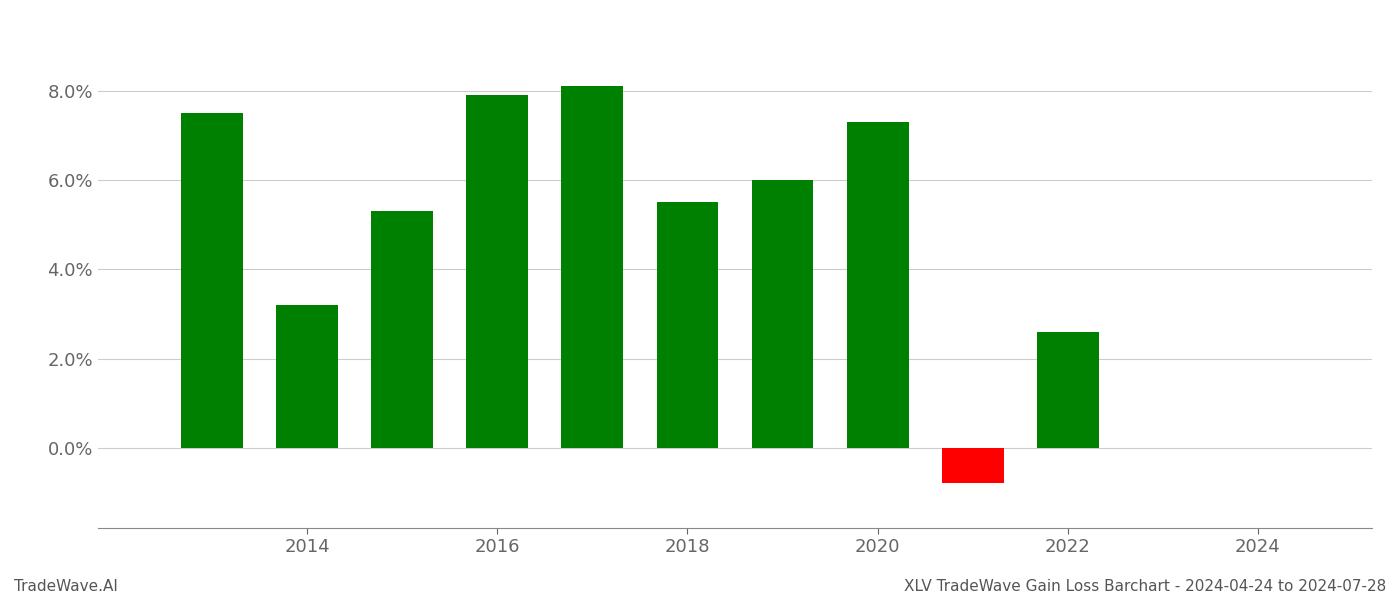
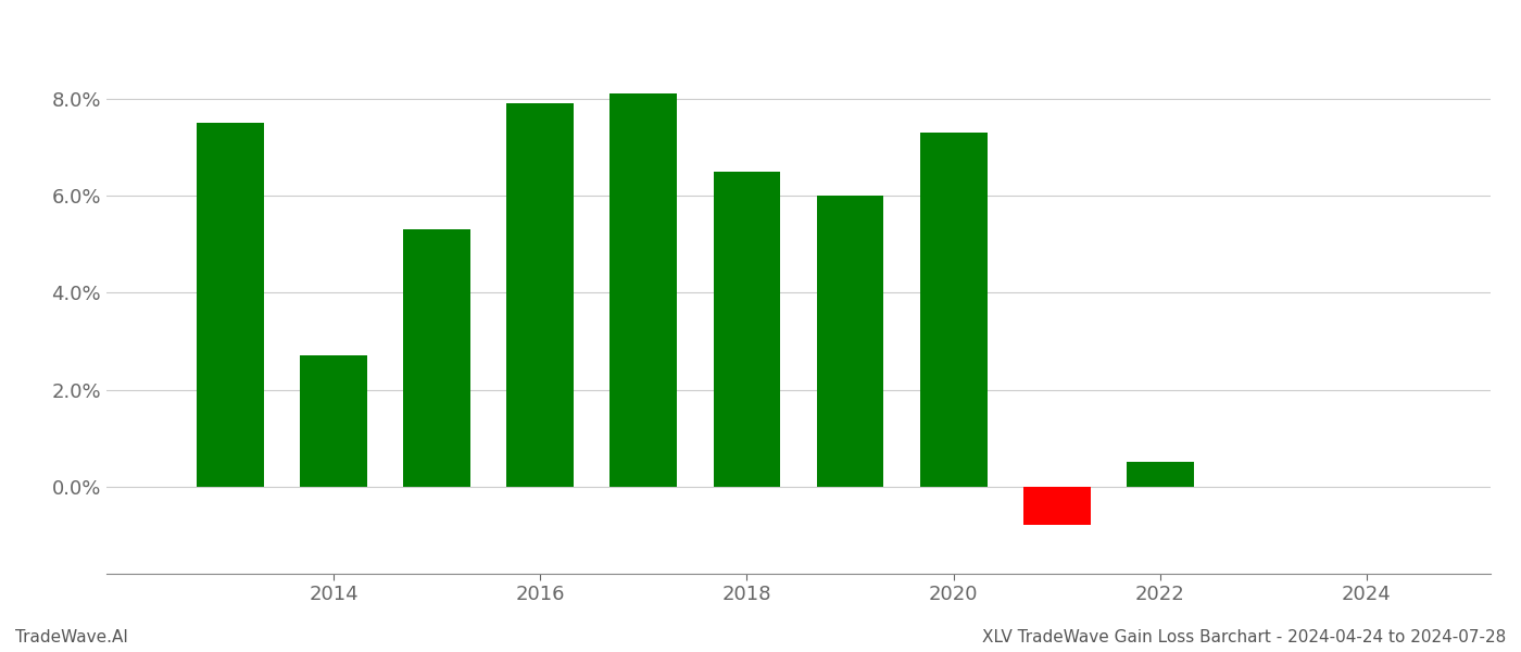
2014: 3.2% -> 2.7%
2018: 5.5% -> 6.5%
2022: 2.6% -> 0.5%
